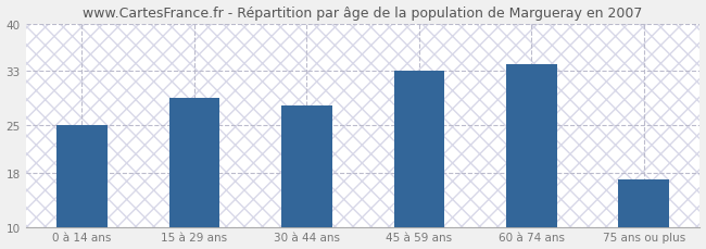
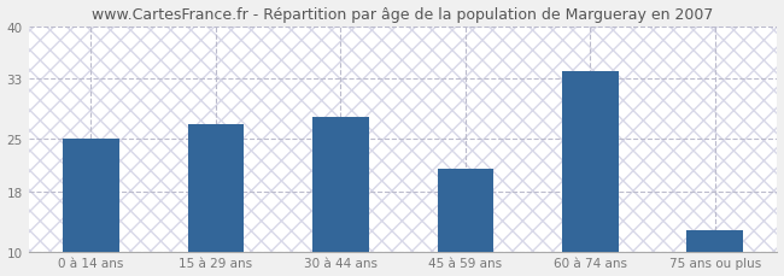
15 à 29 ans: 29 -> 27
45 à 59 ans: 33 -> 21
75 ans ou plus: 17 -> 13
